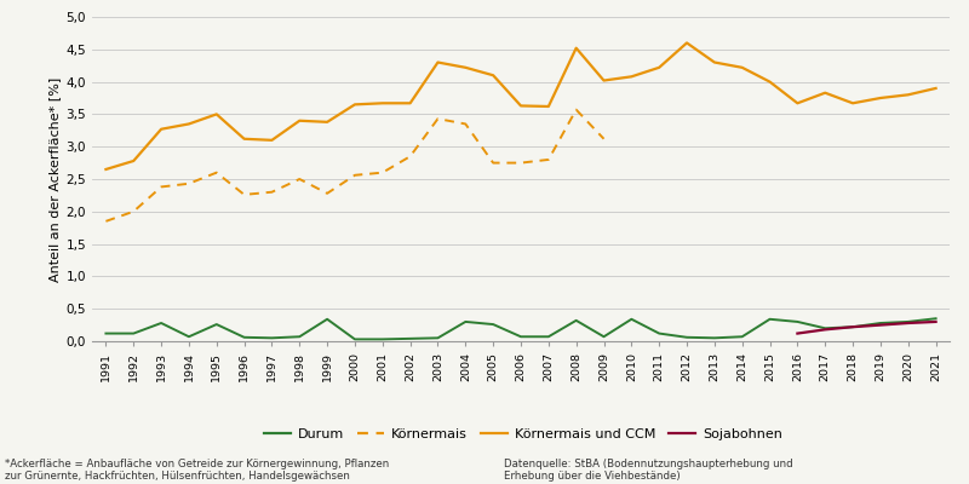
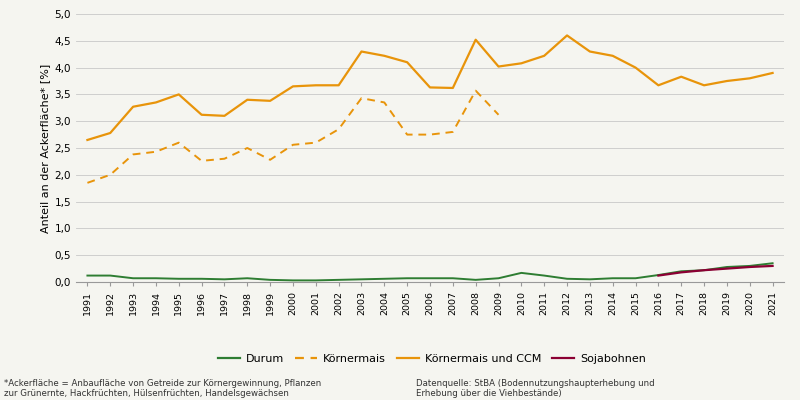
Durum/1993: 0,28 -> 0,07
Durum/1995: 0,26 -> 0,06
Durum/1999: 0,34 -> 0,04
Durum/2004: 0,30 -> 0,06
Durum/2005: 0,26 -> 0,07
Durum/2008: 0,32 -> 0,04
Durum/2010: 0,34 -> 0,17
Durum/2015: 0,34 -> 0,07
Durum/2016: 0,30 -> 0,13
